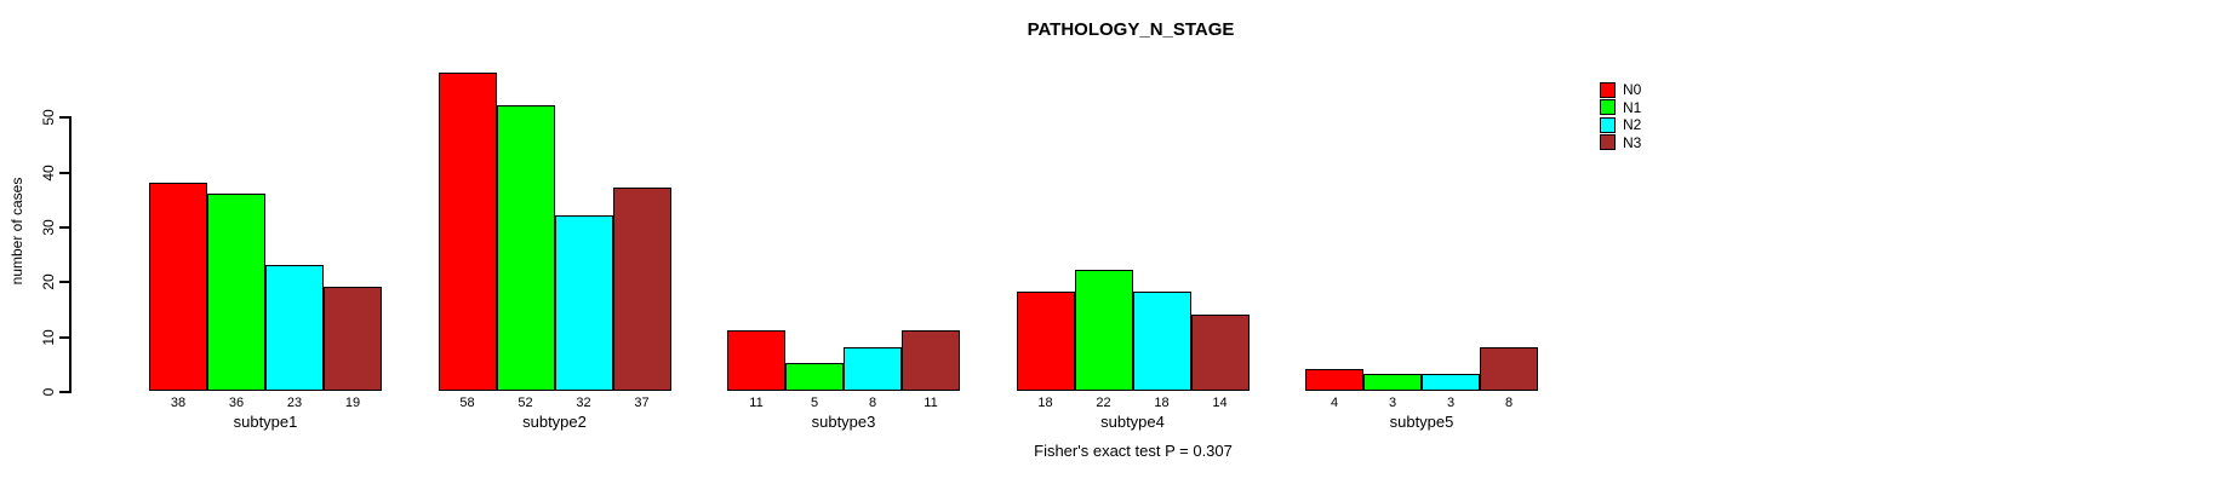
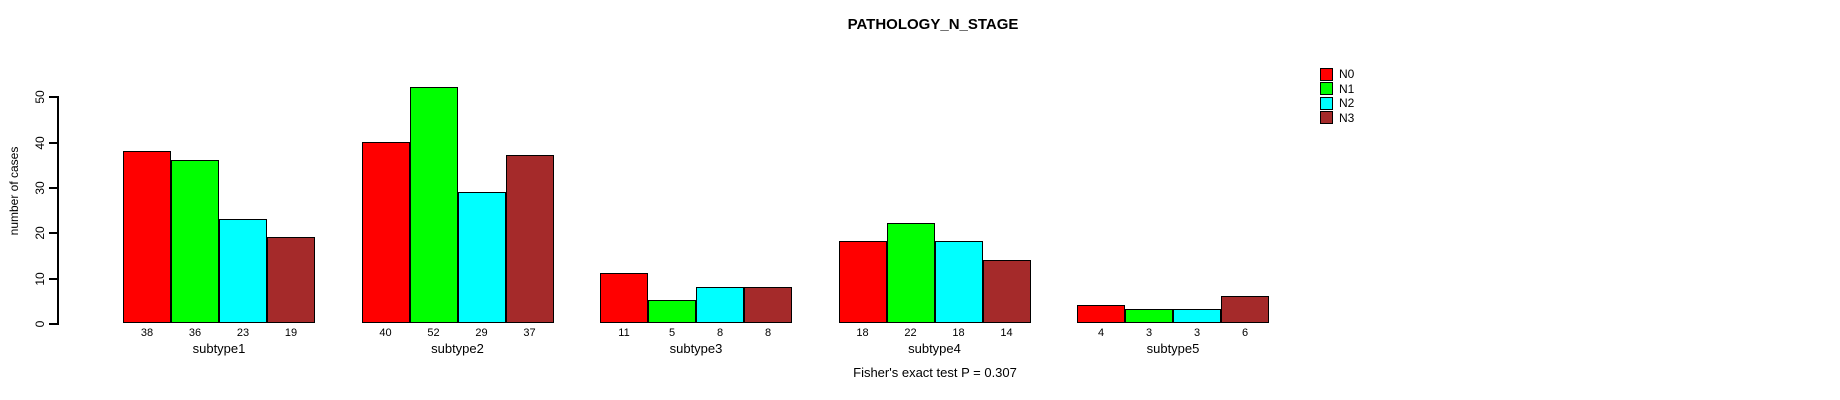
N0/subtype2: 58 -> 40
N2/subtype2: 32 -> 29
N3/subtype3: 11 -> 8
N3/subtype5: 8 -> 6
